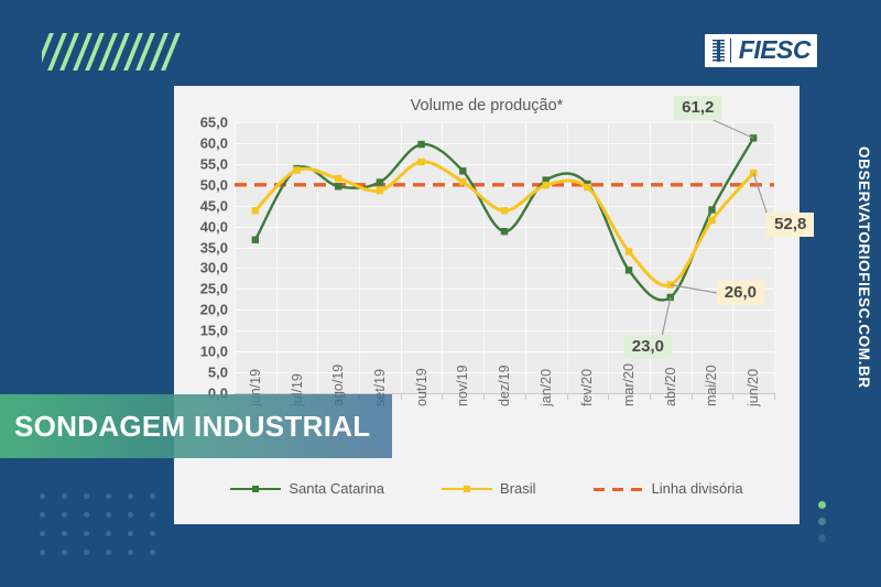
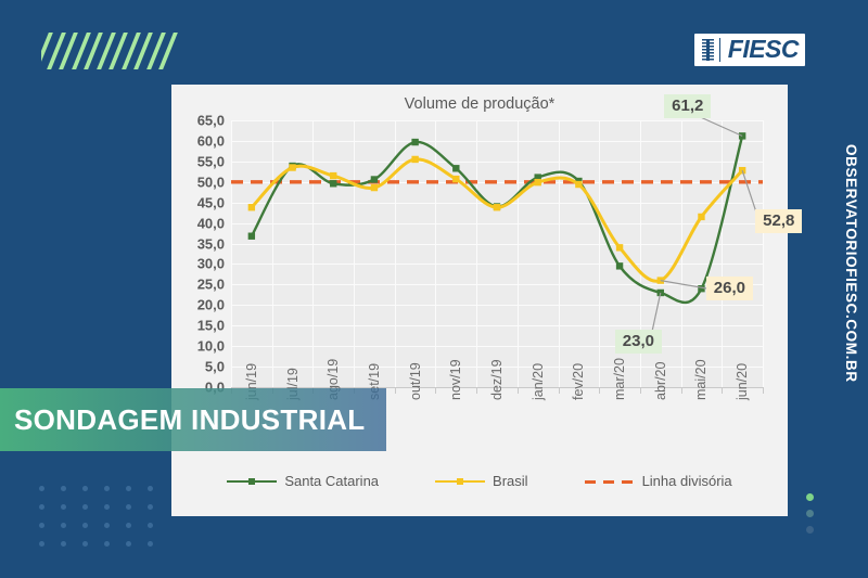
Santa Catarina/dez/19: 39 -> 44
Santa Catarina/mai/20: 44 -> 24
